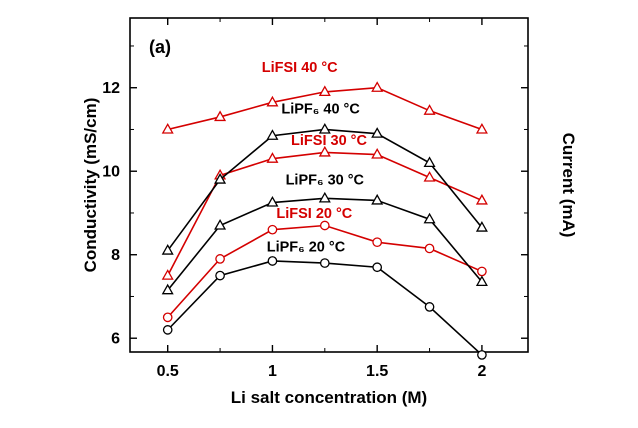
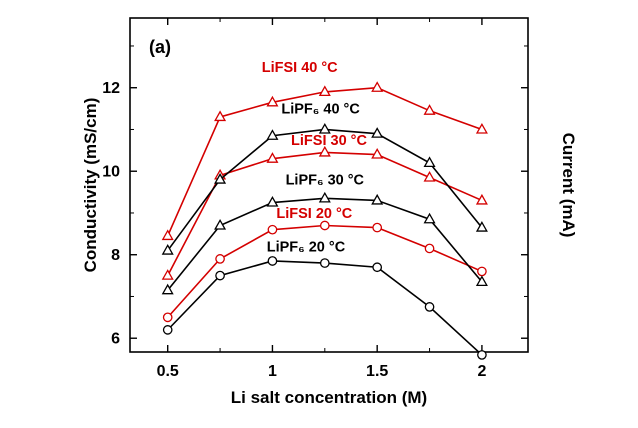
LiFSI 40 °C/0.5: 11.0 -> 8.4
LiFSI 20 °C/1.5: 8.3 -> 8.7
